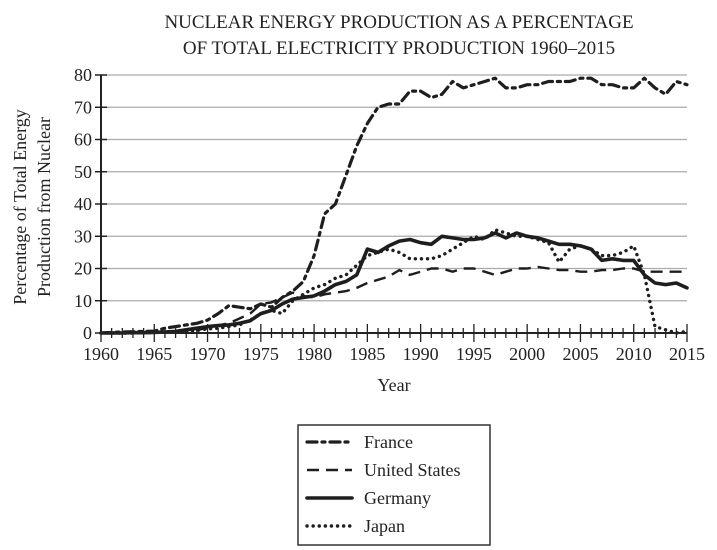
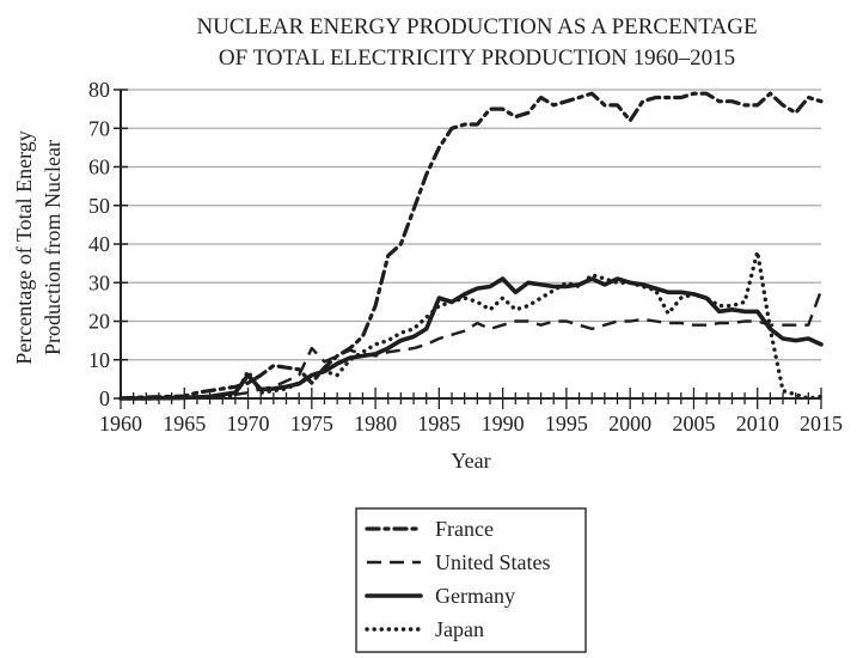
Germany/1970: 2 -> 6
Japan/1970: 1 -> 7
France/1975: 9 -> 4
United States/1975: 9 -> 13
Germany/1990: 28 -> 31
Japan/1990: 23 -> 26
France/2000: 77 -> 72
Japan/2010: 27 -> 38
United States/2015: 19 -> 28
